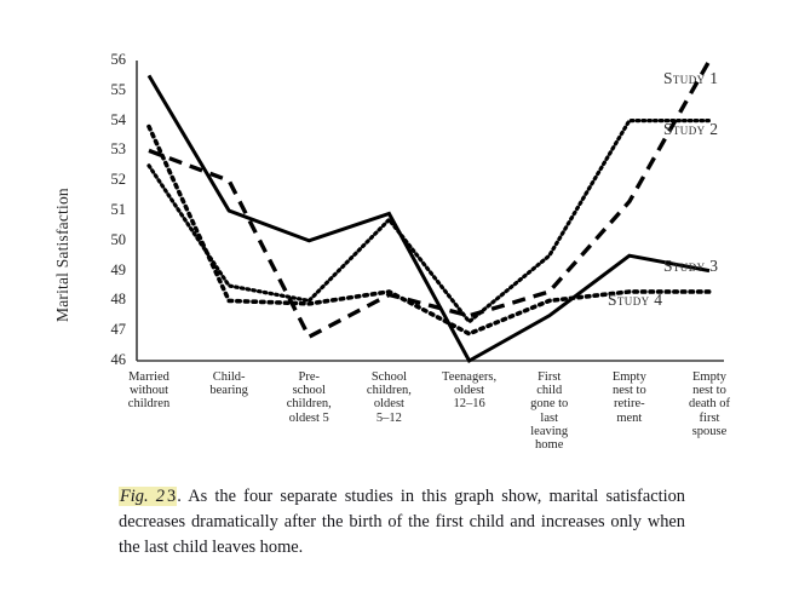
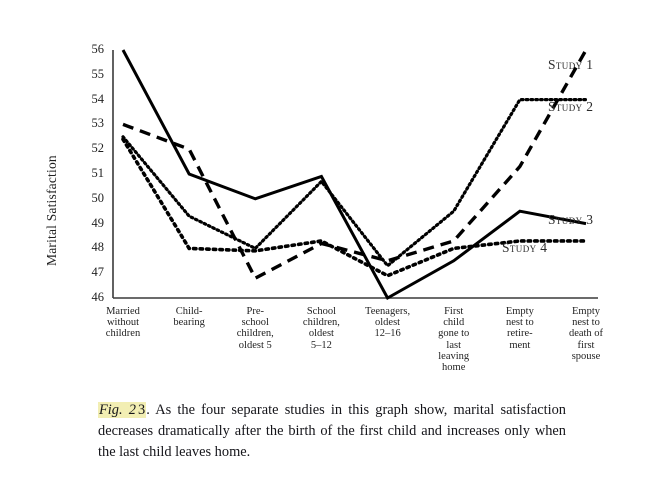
Study 3/Married without children: 55.5 -> 56.0
Study 4/Married without children: 53.8 -> 52.4
Study 2/Child-bearing: 48.5 -> 49.3
